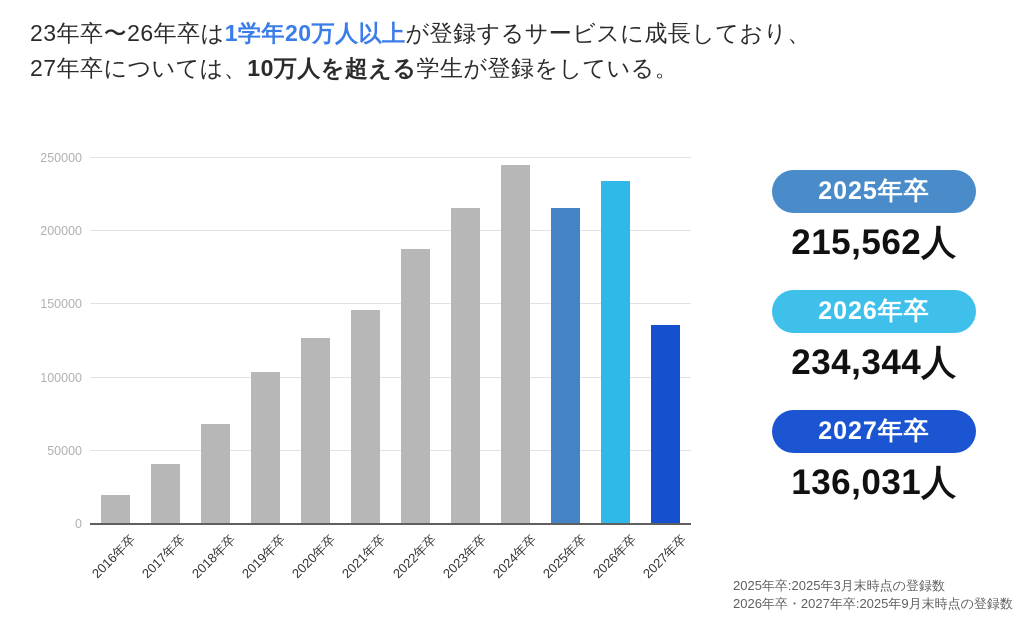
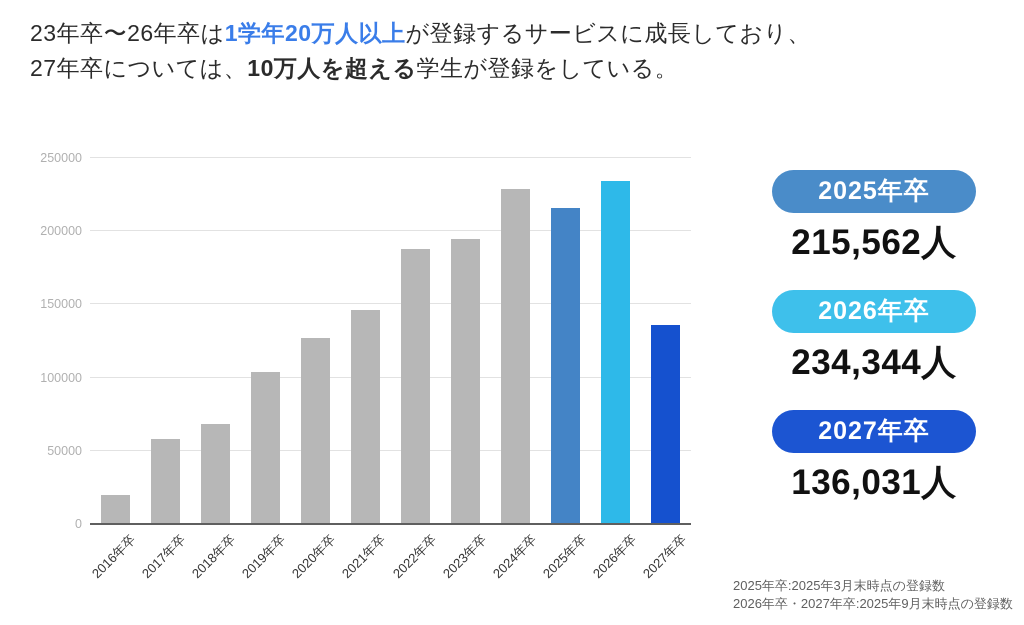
2017年卒: 41000 -> 58000
2023年卒: 216000 -> 195000
2024年卒: 245000 -> 229000
